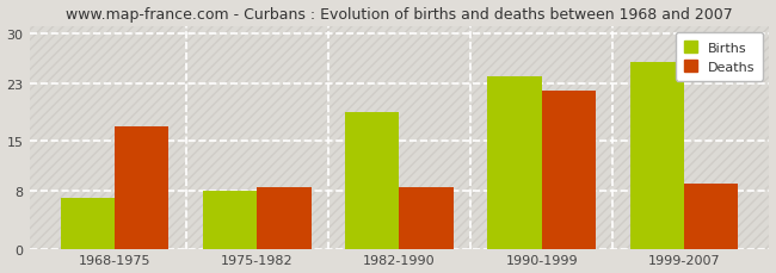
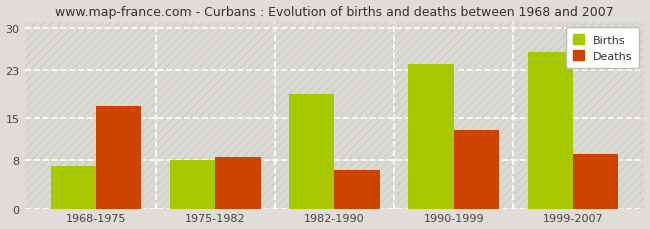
Deaths/1982-1990: 8.5 -> 6.4
Deaths/1990-1999: 22.0 -> 13.0
